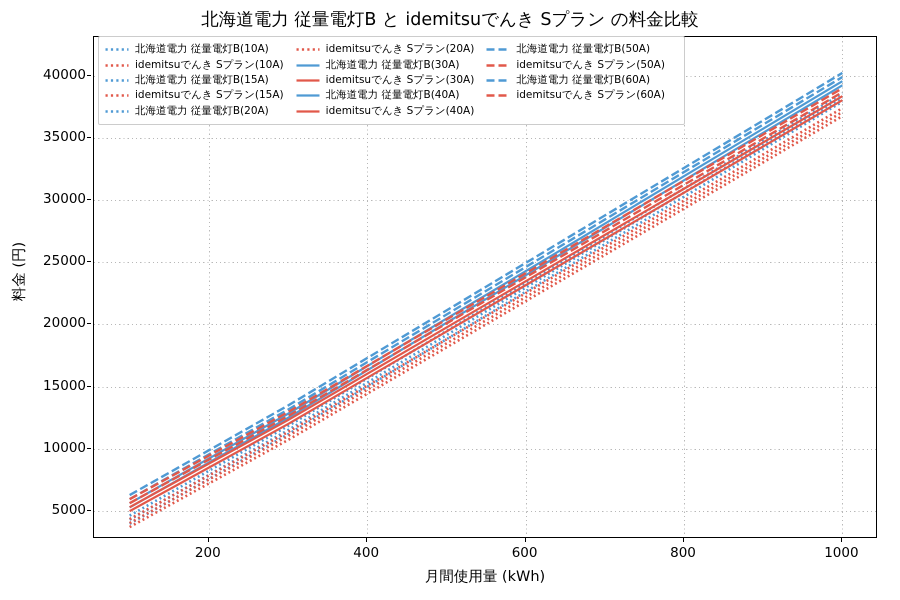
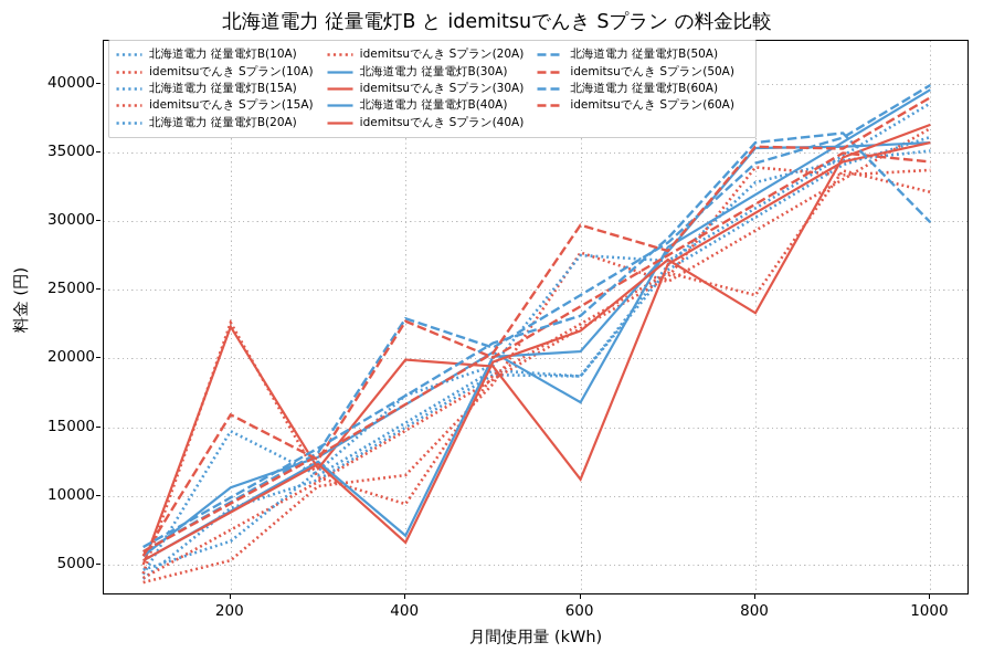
北海道電力 従量電灯B(10A)/200: 7600 -> 9100
idemitsuでんき Sプラン(10A)/200: 7200 -> 5300
北海道電力 従量電灯B(15A)/200: 7900 -> 14700
北海道電力 従量電灯B(20A)/200: 8200 -> 6700
idemitsuでんき Sプラン(20A)/200: 7800 -> 22600
idemitsuでんき Sプラン(30A)/200: 8500 -> 22300
北海道電力 従量電灯B(40A)/200: 9200 -> 10600
idemitsuでんき Sプラン(50A)/200: 9100 -> 15900
idemitsuでんき Sプラン(10A)/400: 14400 -> 11500
北海道電力 従量電灯B(20A)/400: 15600 -> 17300
idemitsuでんき Sプラン(20A)/400: 15100 -> 9400
北海道電力 従量電灯B(30A)/400: 16300 -> 7100
idemitsuでんき Sプラン(30A)/400: 15700 -> 19900
idemitsuでんき Sプラン(40A)/400: 16000 -> 6600
北海道電力 従量電灯B(50A)/400: 17000 -> 22900
idemitsuでんき Sプラン(50A)/400: 16300 -> 22700
北海道電力 従量電灯B(10A)/600: 22600 -> 18700
idemitsuでんき Sプラン(10A)/600: 21900 -> 27700
北海道電力 従量電灯B(15A)/600: 23000 -> 18700
北海道電力 従量電灯B(20A)/600: 23300 -> 27500
北海道電力 従量電灯B(30A)/600: 23900 -> 20500
idemitsuでんき Sプラン(30A)/600: 23100 -> 11200
北海道電力 従量電灯B(40A)/600: 24300 -> 16800
idemitsuでんき Sプラン(40A)/600: 23500 -> 22000
北海道電力 従量電灯B(60A)/600: 24900 -> 23100
idemitsuでんき Sプラン(60A)/600: 24100 -> 29700
北海道電力 従量電灯B(15A)/800: 30600 -> 32800
idemitsuでんき Sプラン(15A)/800: 29600 -> 33900
idemitsuでんき Sプラン(20A)/800: 29900 -> 24600
北海道電力 従量電灯B(30A)/800: 31600 -> 35300
idemitsuでんき Sプラン(40A)/800: 30900 -> 23300
北海道電力 従量電灯B(50A)/800: 32200 -> 34200
北海道電力 従量電灯B(60A)/800: 32600 -> 35700
idemitsuでんき Sプラン(60A)/800: 31500 -> 35400
北海道電力 従量電灯B(10A)/1000: 37900 -> 36100
北海道電力 従量電灯B(15A)/1000: 38200 -> 35100
idemitsuでんき Sプラン(15A)/1000: 37100 -> 33700
idemitsuでんき Sプラン(20A)/1000: 37400 -> 32100
北海道電力 従量電灯B(30A)/1000: 39200 -> 35700
idemitsuでんき Sプラン(30A)/1000: 38000 -> 35700
idemitsuでんき Sプラン(40A)/1000: 38300 -> 37000
idemitsuでんき Sプラン(50A)/1000: 38700 -> 34300
北海道電力 従量電灯B(60A)/1000: 40200 -> 29900
